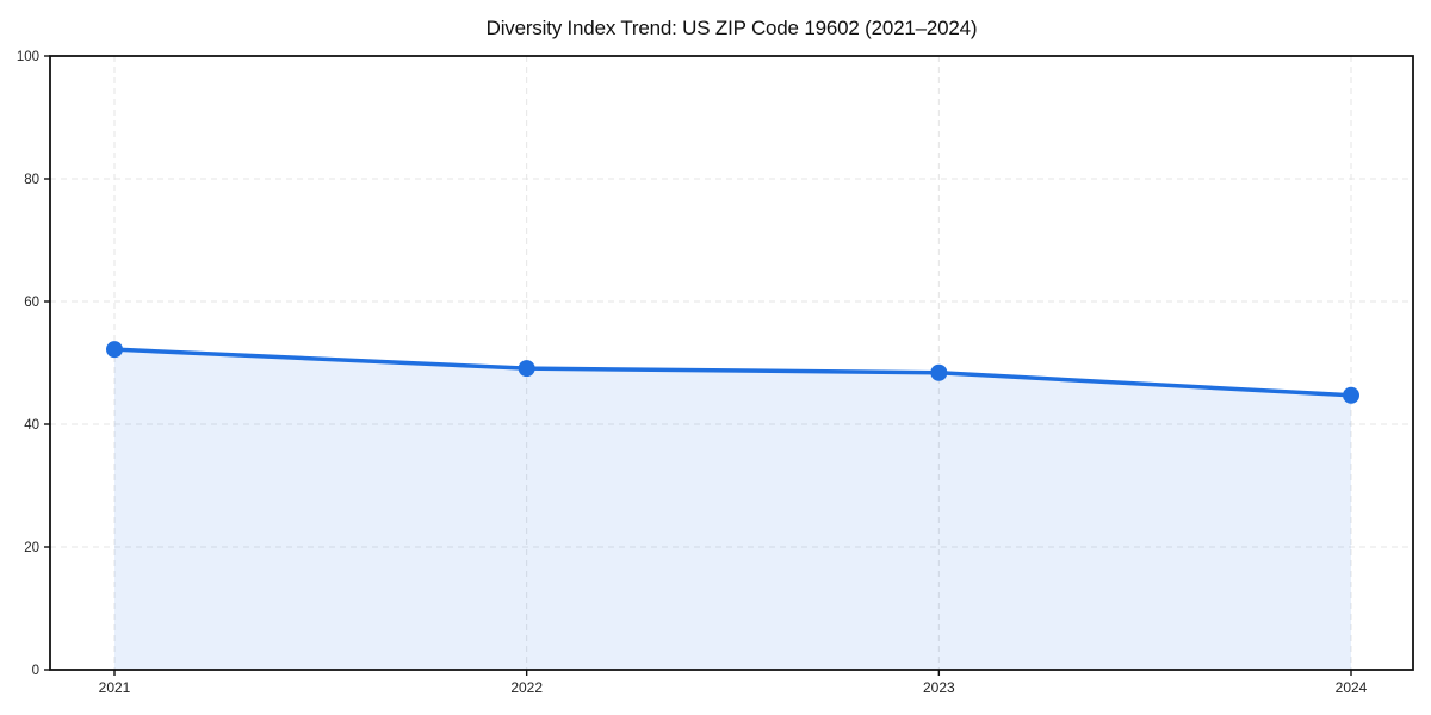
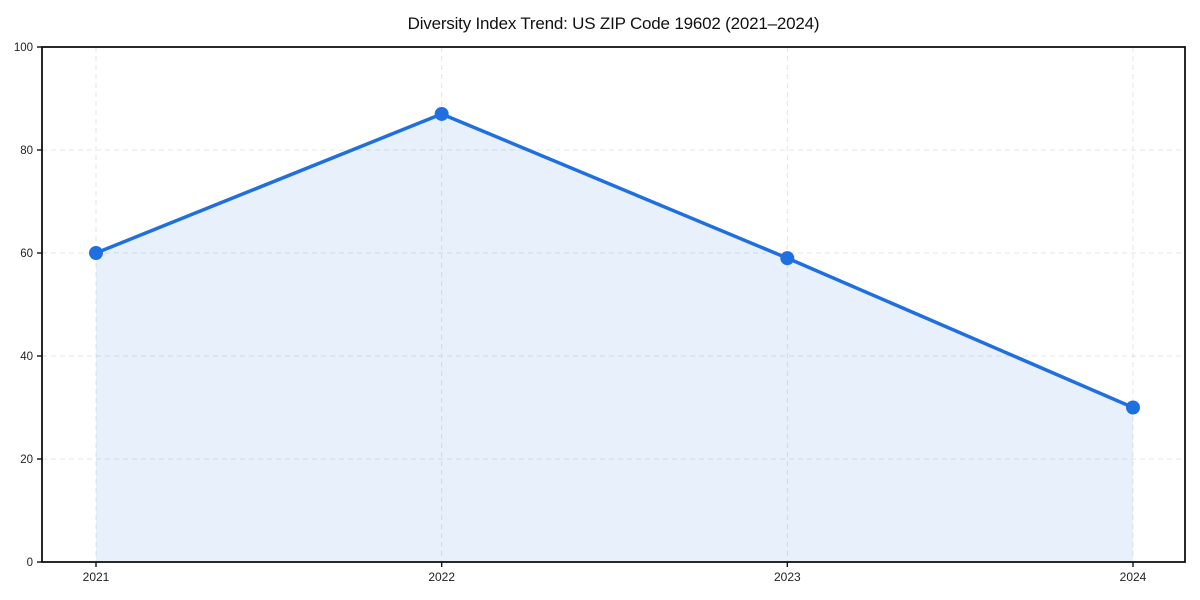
2021: 52 -> 60
2022: 49 -> 87
2023: 48 -> 59
2024: 45 -> 30
